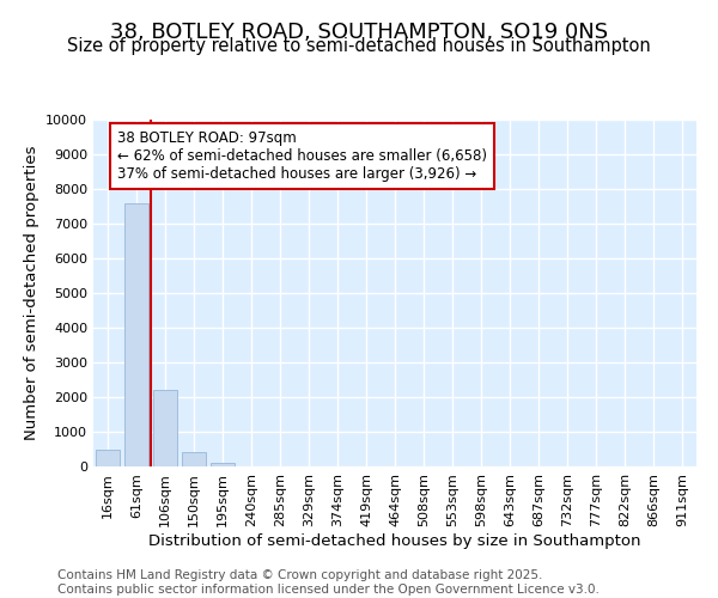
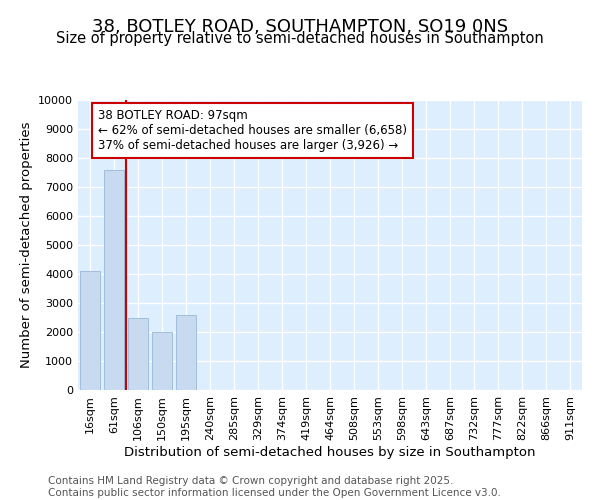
16sqm: 500 -> 4100
106sqm: 2200 -> 2500
150sqm: 400 -> 2000
195sqm: 100 -> 2600
